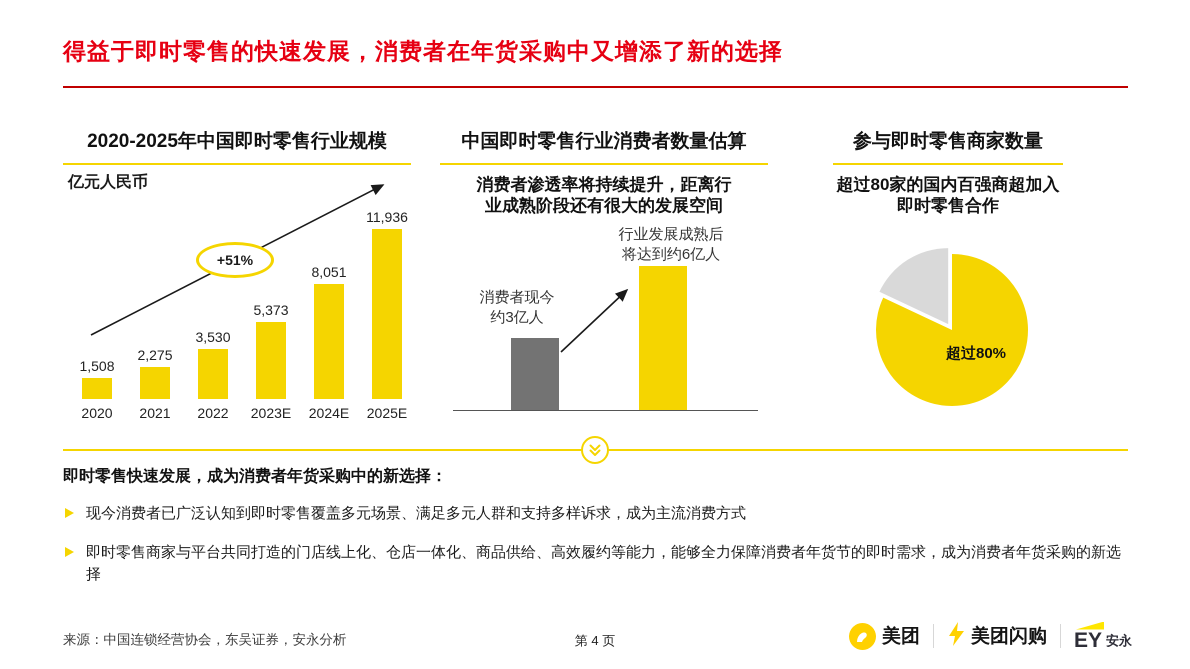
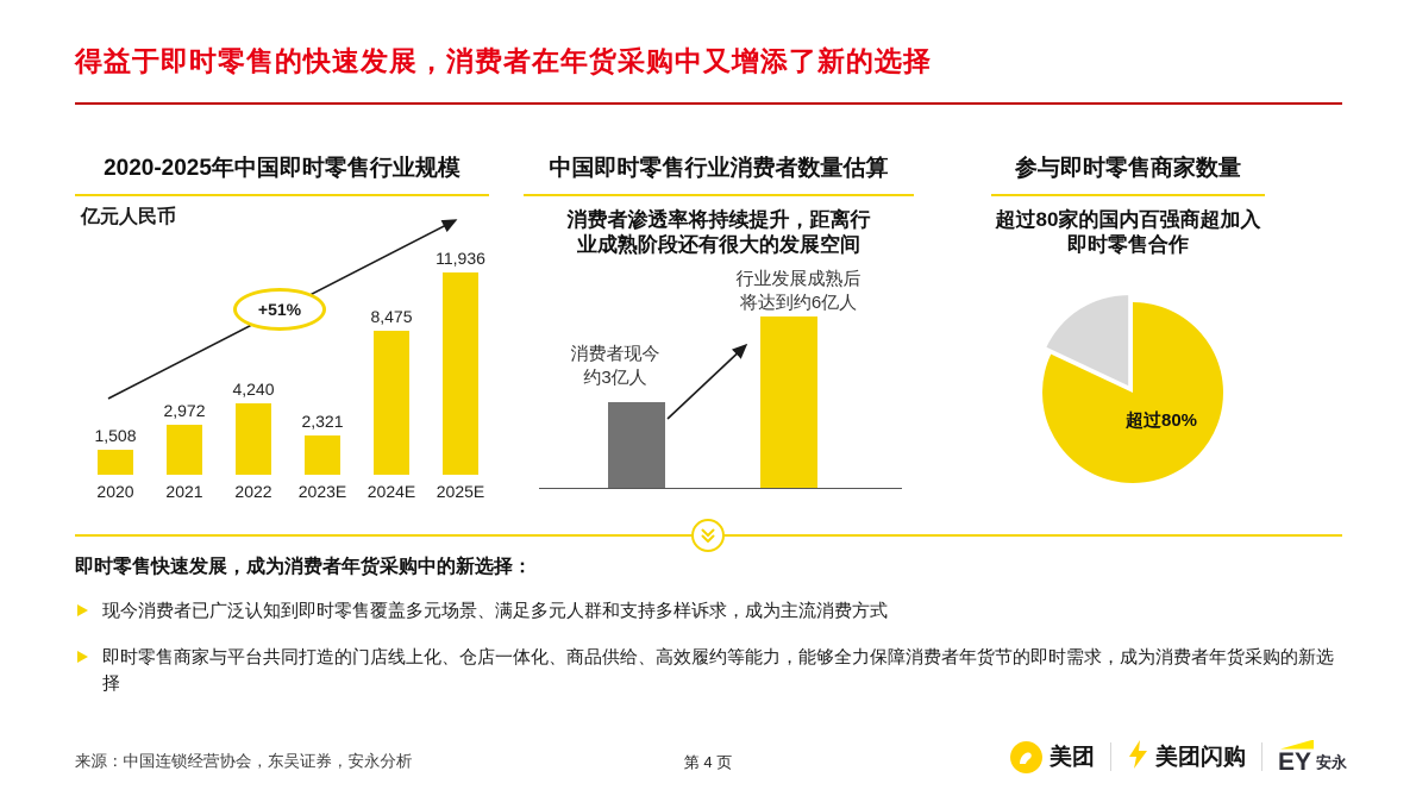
2020-2025年中国即时零售行业规模/2021: 2,275 -> 2,972
2020-2025年中国即时零售行业规模/2022: 3,530 -> 4,240
2020-2025年中国即时零售行业规模/2023E: 5,373 -> 2,321
2020-2025年中国即时零售行业规模/2024E: 8,051 -> 8,475
